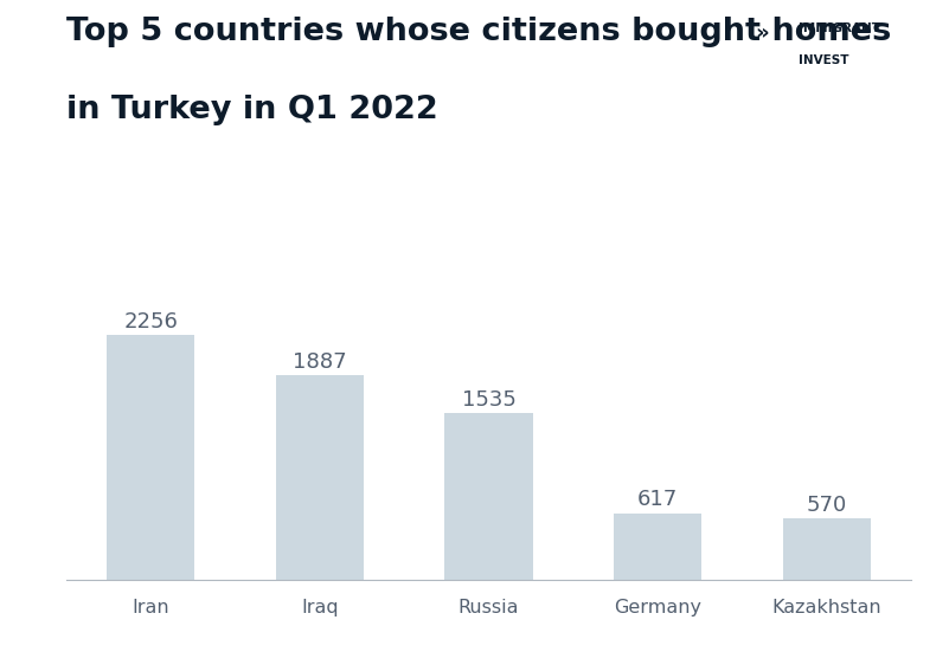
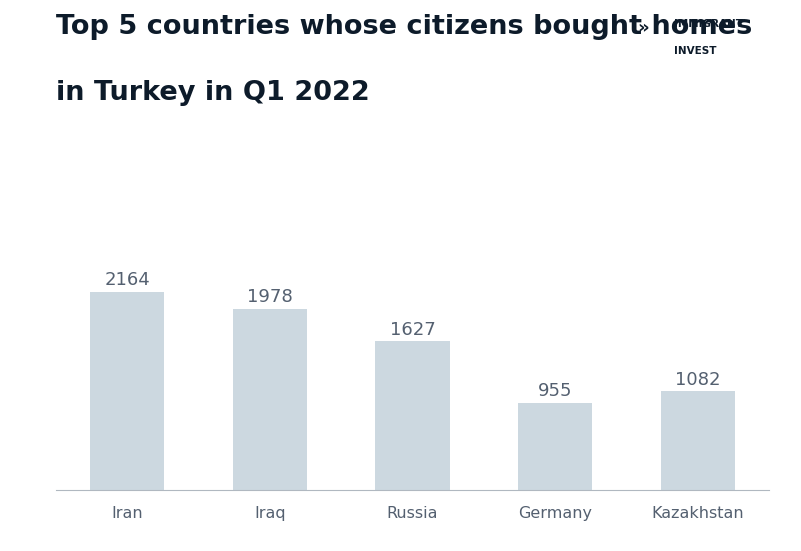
Iran: 2256 -> 2164
Iraq: 1887 -> 1978
Russia: 1535 -> 1627
Germany: 617 -> 955
Kazakhstan: 570 -> 1082
